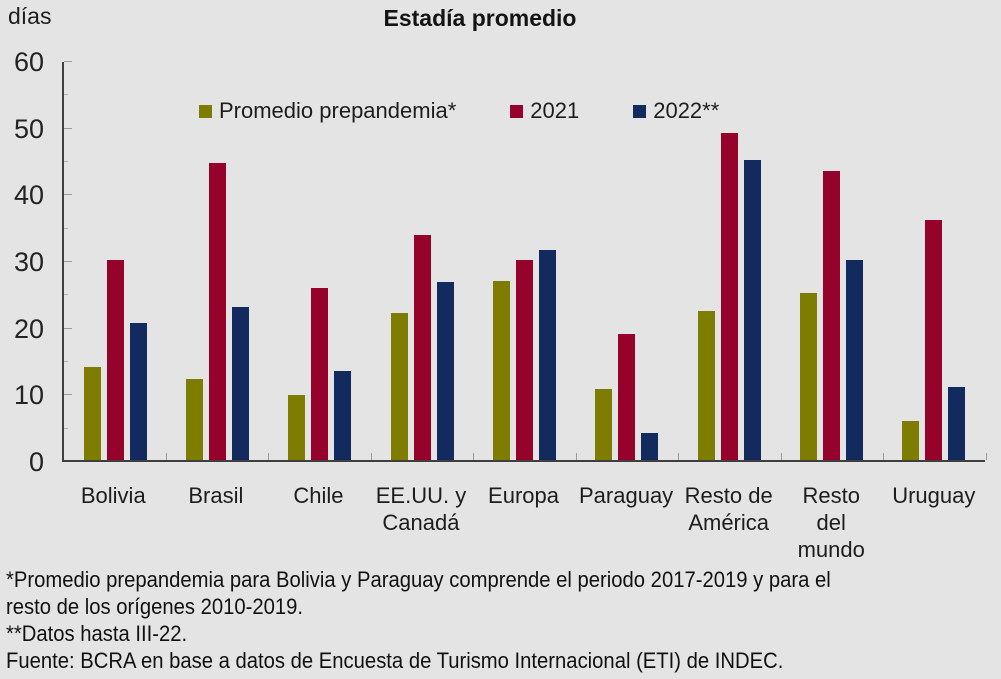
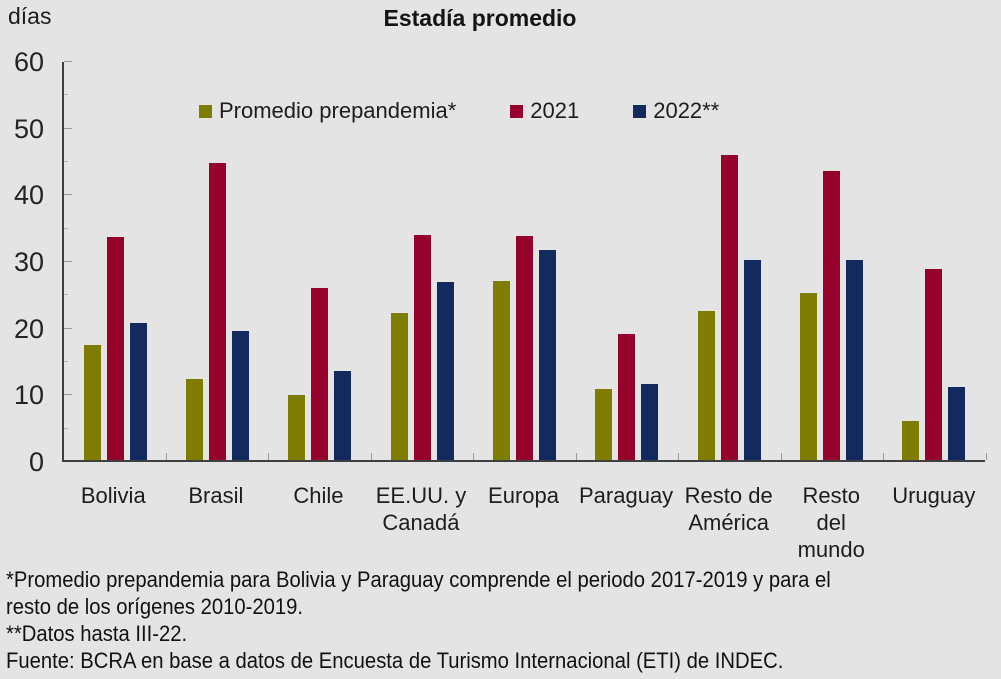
Promedio prepandemia*/Bolivia: 14 -> 17
2021/Bolivia: 30 -> 33
2022**/Brasil: 23 -> 19
2021/Europa: 30 -> 34
2022**/Paraguay: 4 -> 11
2021/Resto de América: 49 -> 46
2022**/Resto de América: 45 -> 30
2021/Uruguay: 36 -> 29
